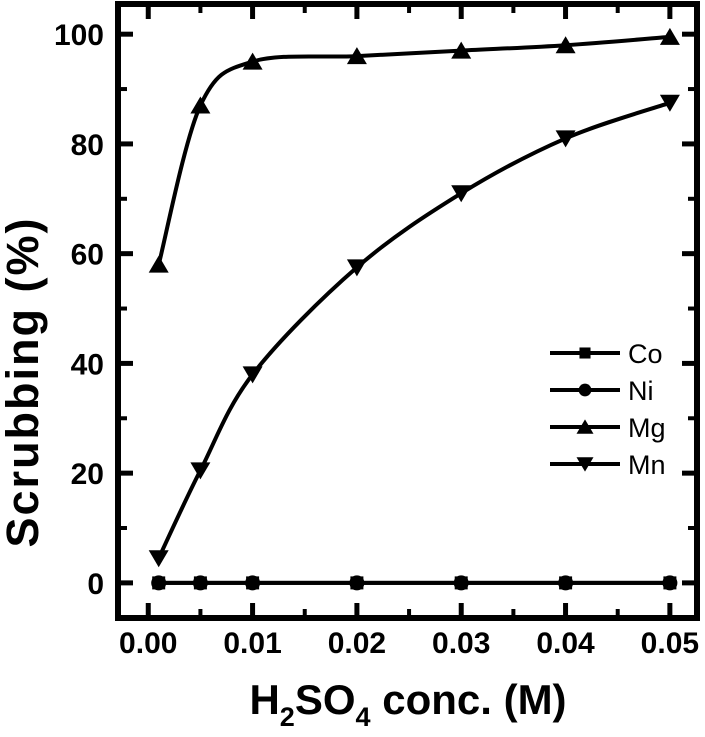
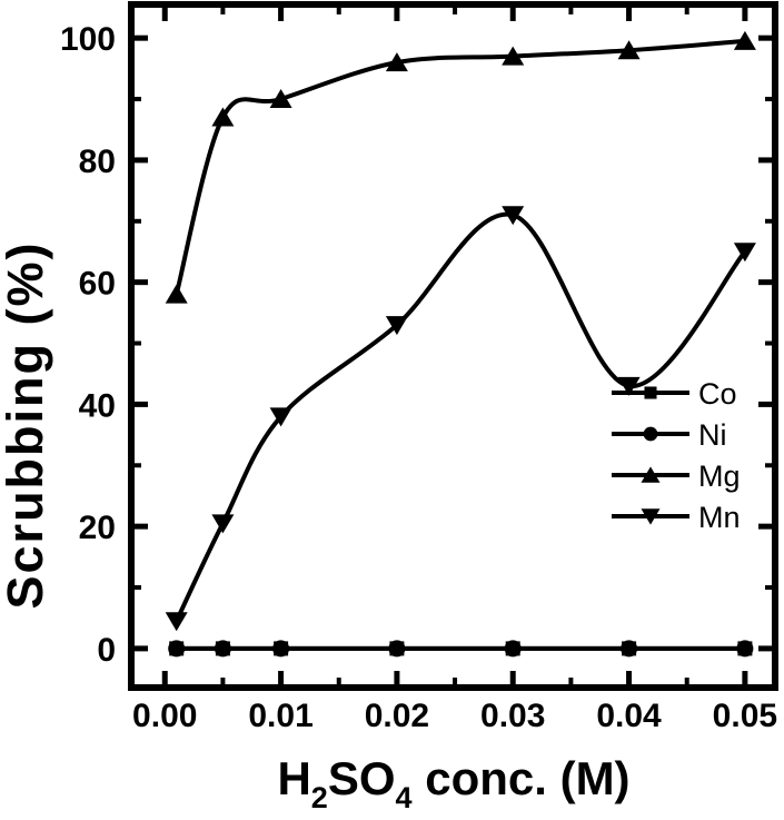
Mg/0.01: 95 -> 90
Mn/0.02: 58 -> 53
Mn/0.04: 81 -> 43
Mn/0.05: 88 -> 65
